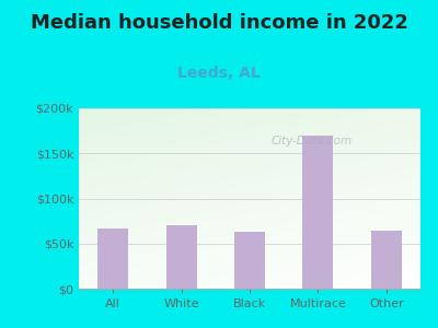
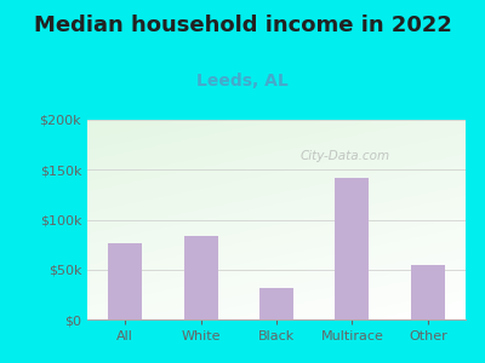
All: $67k -> $76k
White: $70k -> $84k
Black: $63k -> $32k
Multirace: $170k -> $142k
Other: $64k -> $54k
